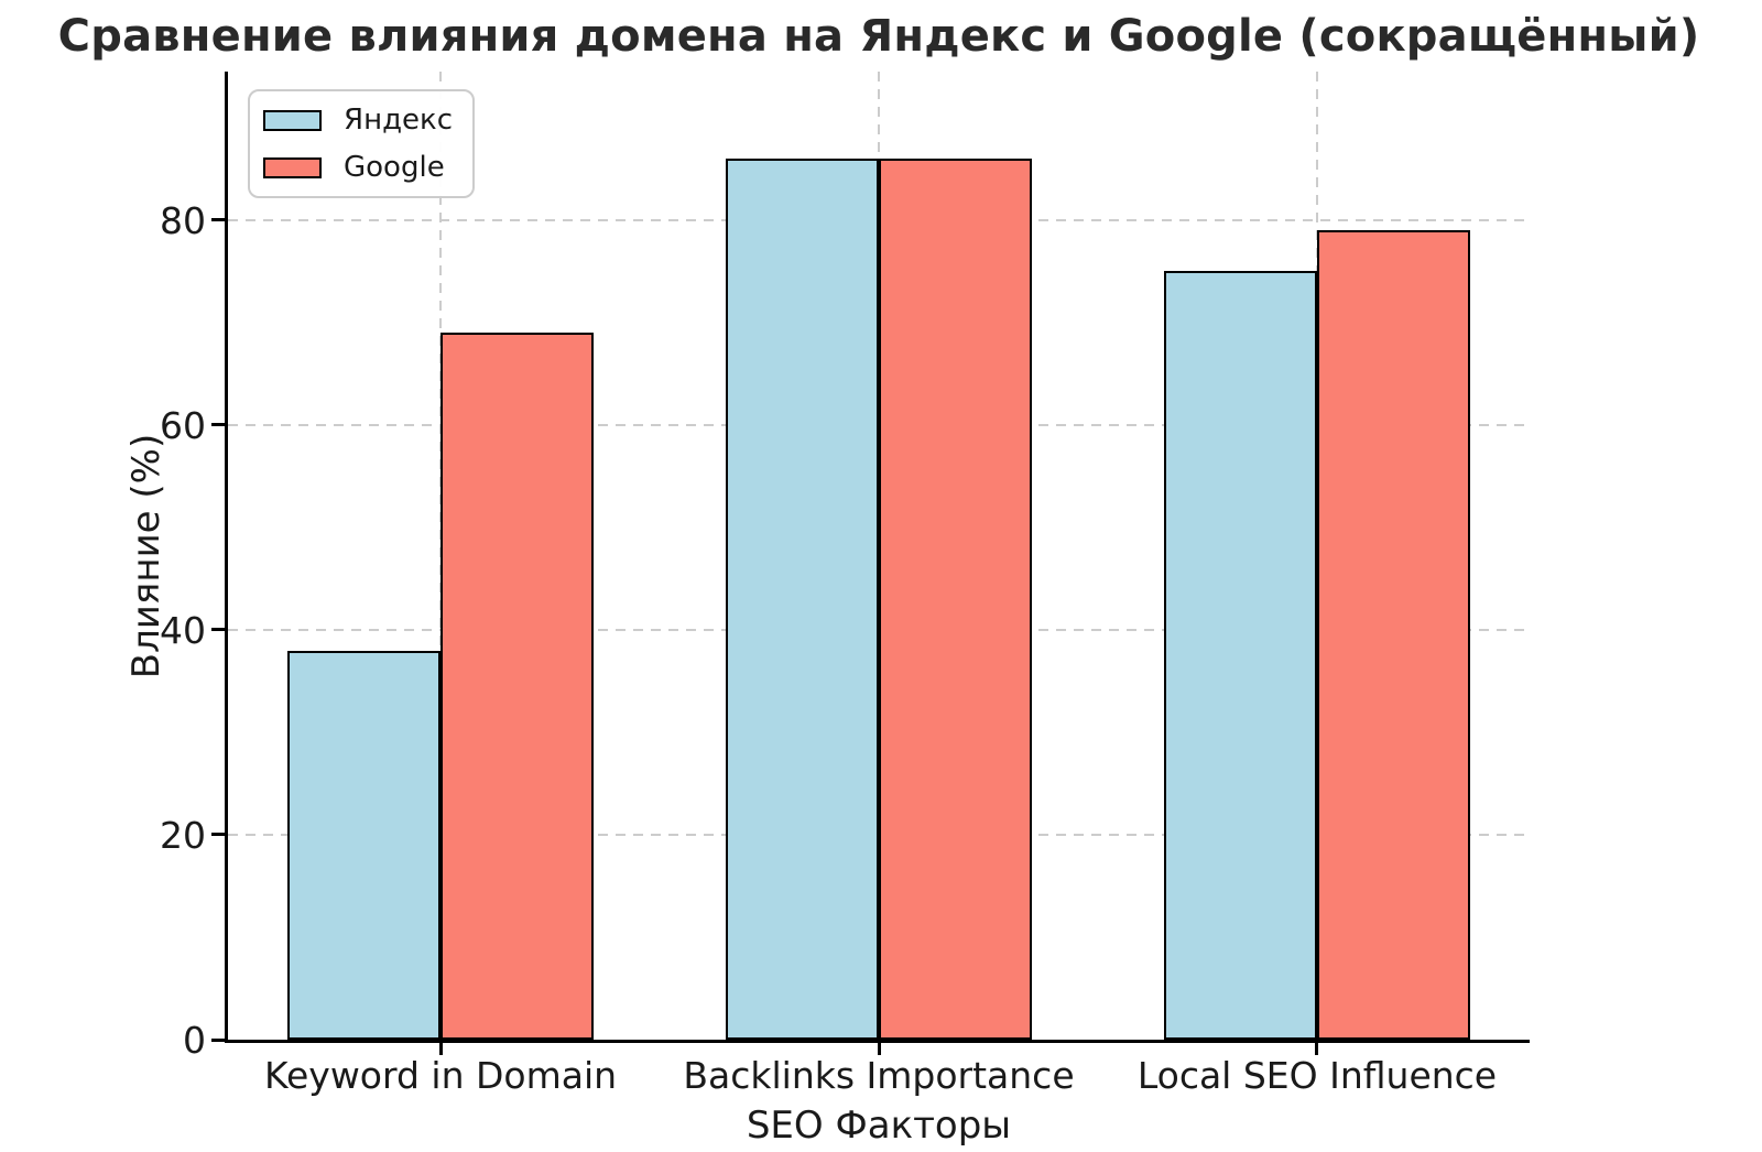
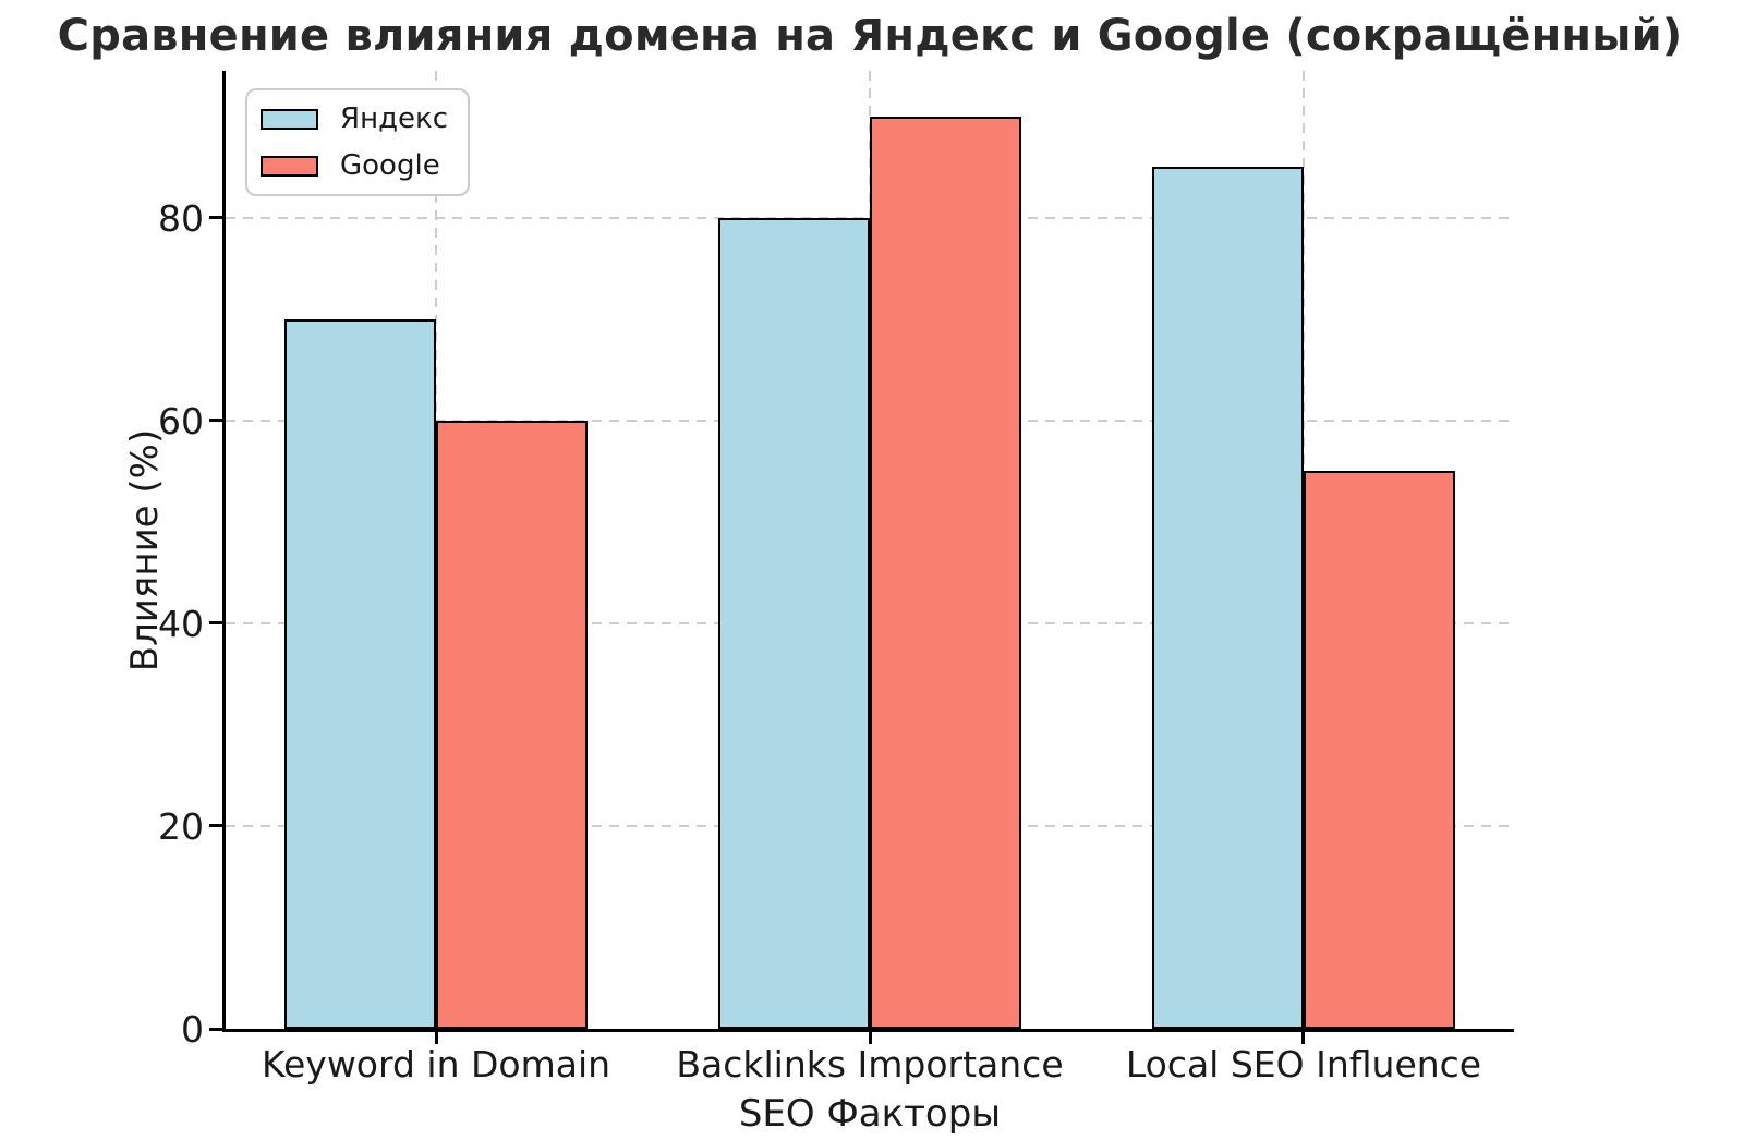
Яндекс/Keyword in Domain: 38 -> 70
Google/Keyword in Domain: 69 -> 60
Яндекс/Backlinks Importance: 86 -> 80
Google/Backlinks Importance: 86 -> 90
Яндекс/Local SEO Influence: 75 -> 85
Google/Local SEO Influence: 79 -> 55
